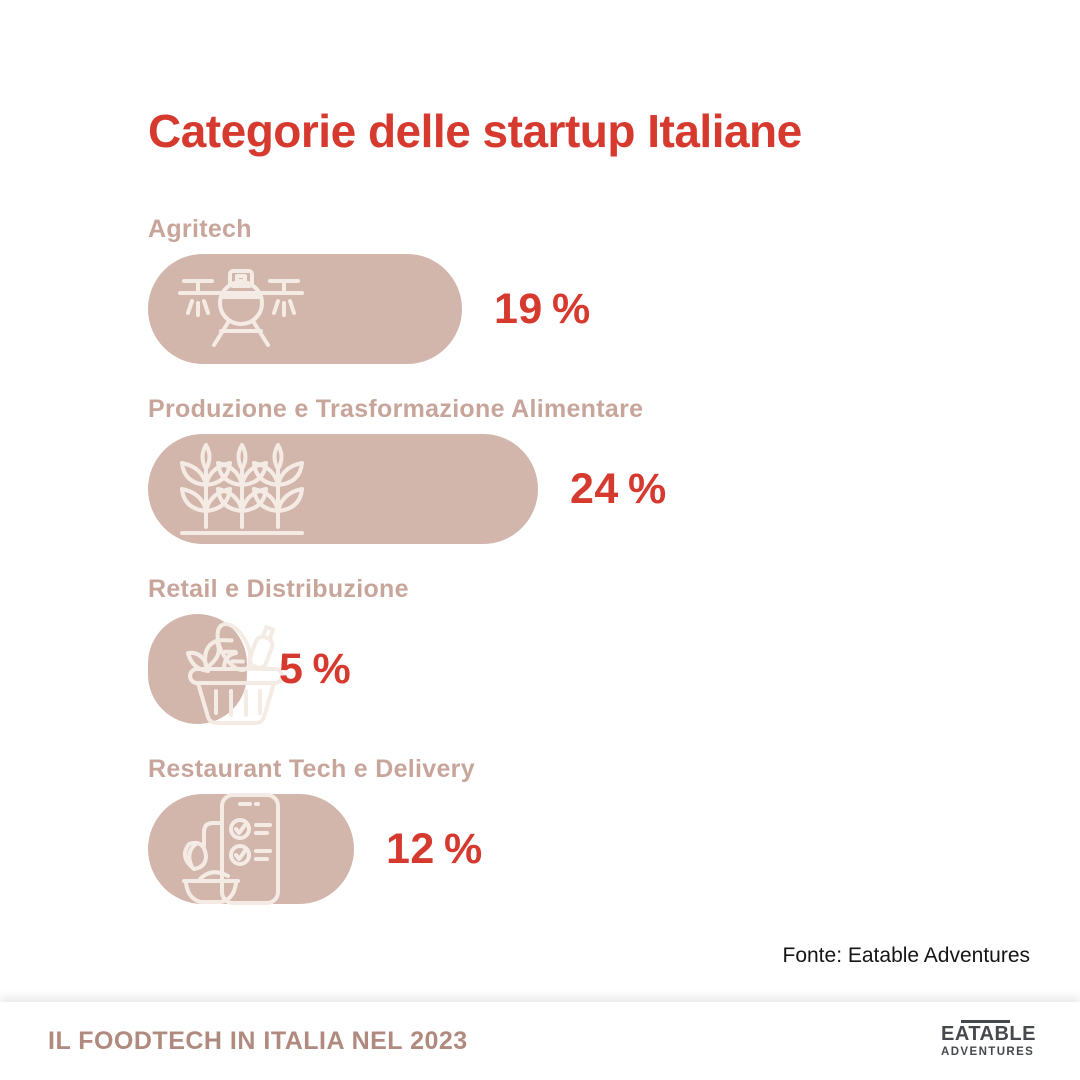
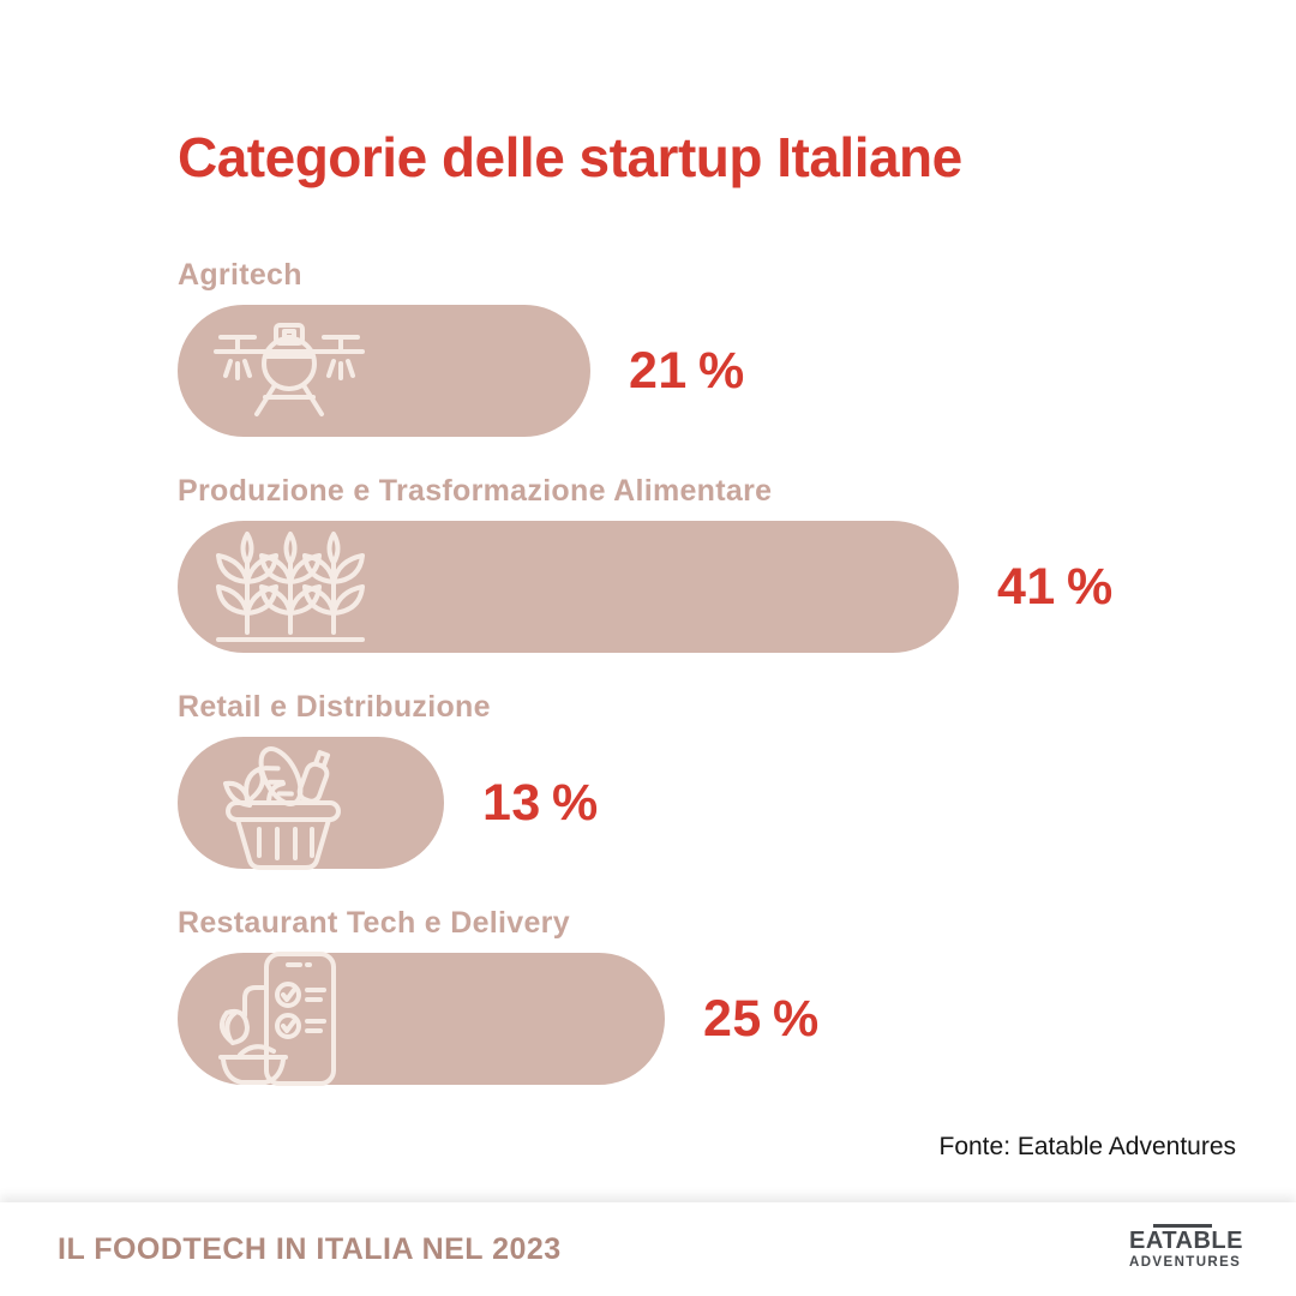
Agritech: 19 -> 21
Produzione e Trasformazione Alimentare: 24 -> 41
Retail e Distribuzione: 5 -> 13
Restaurant Tech e Delivery: 12 -> 25
